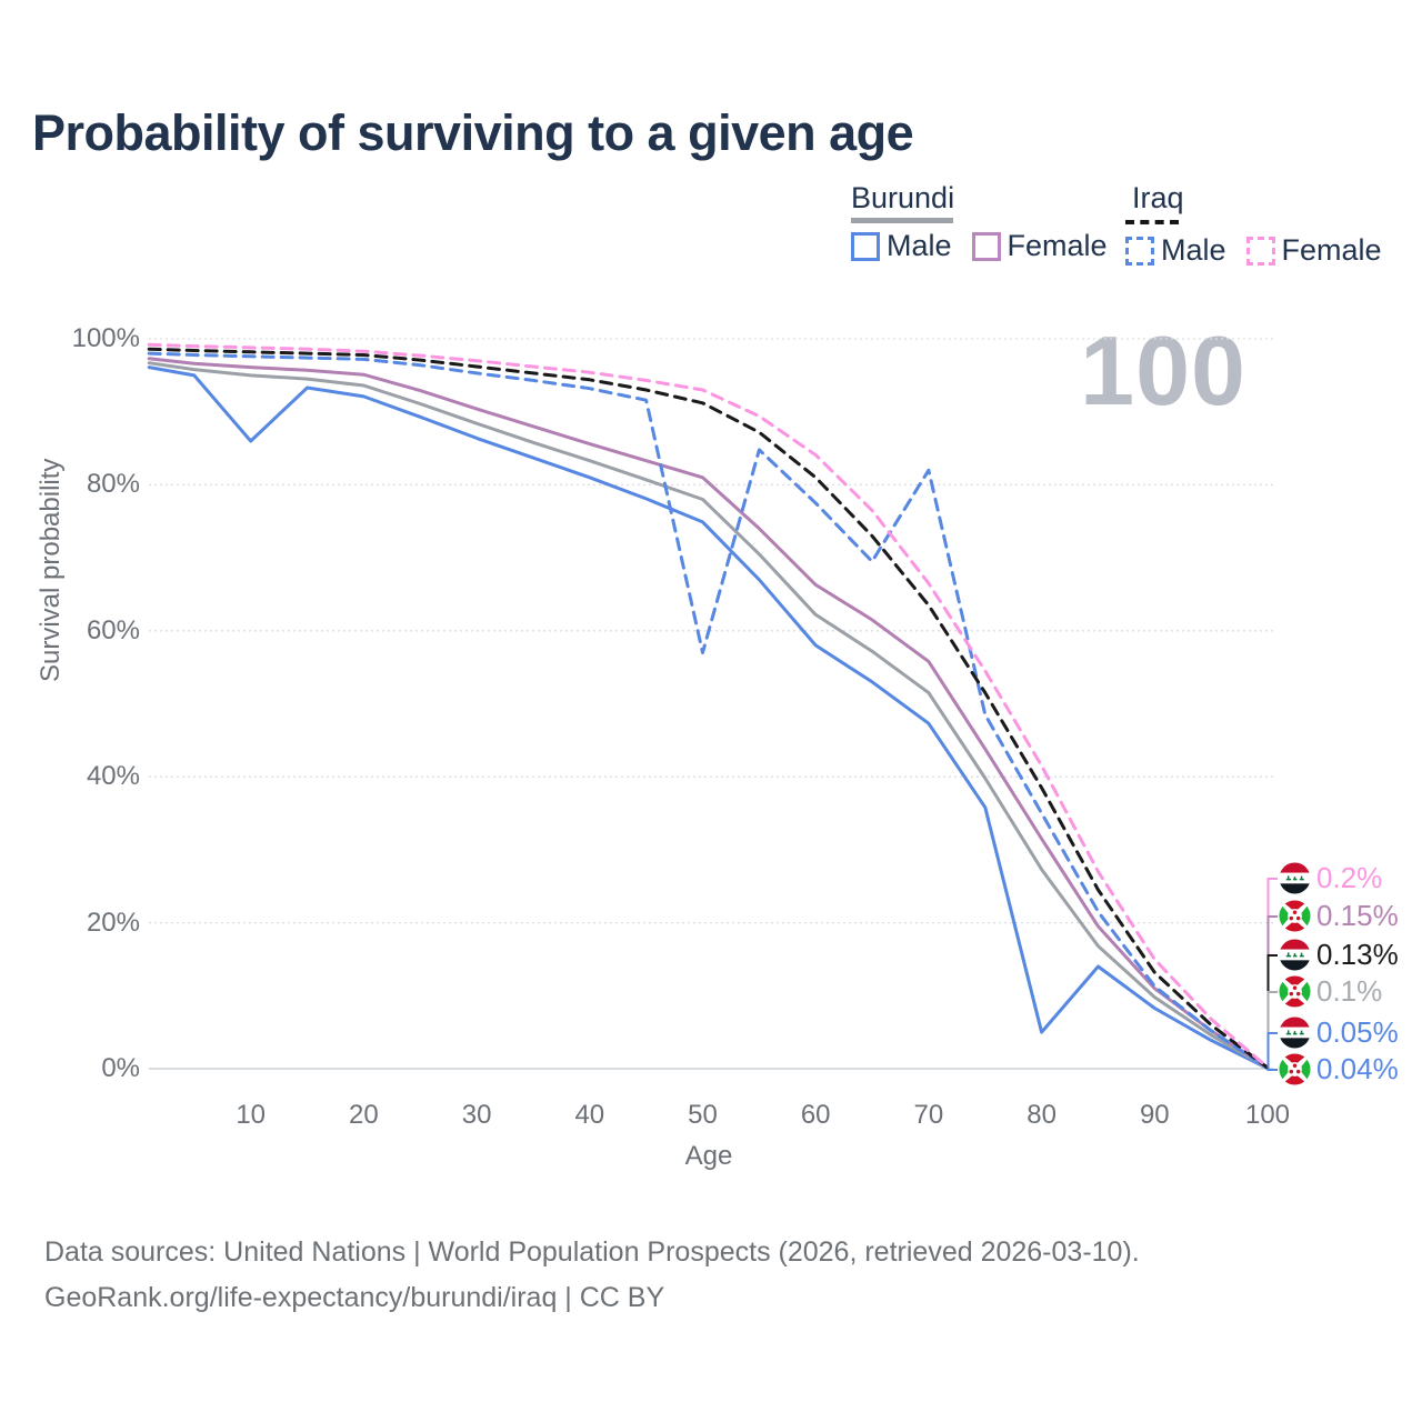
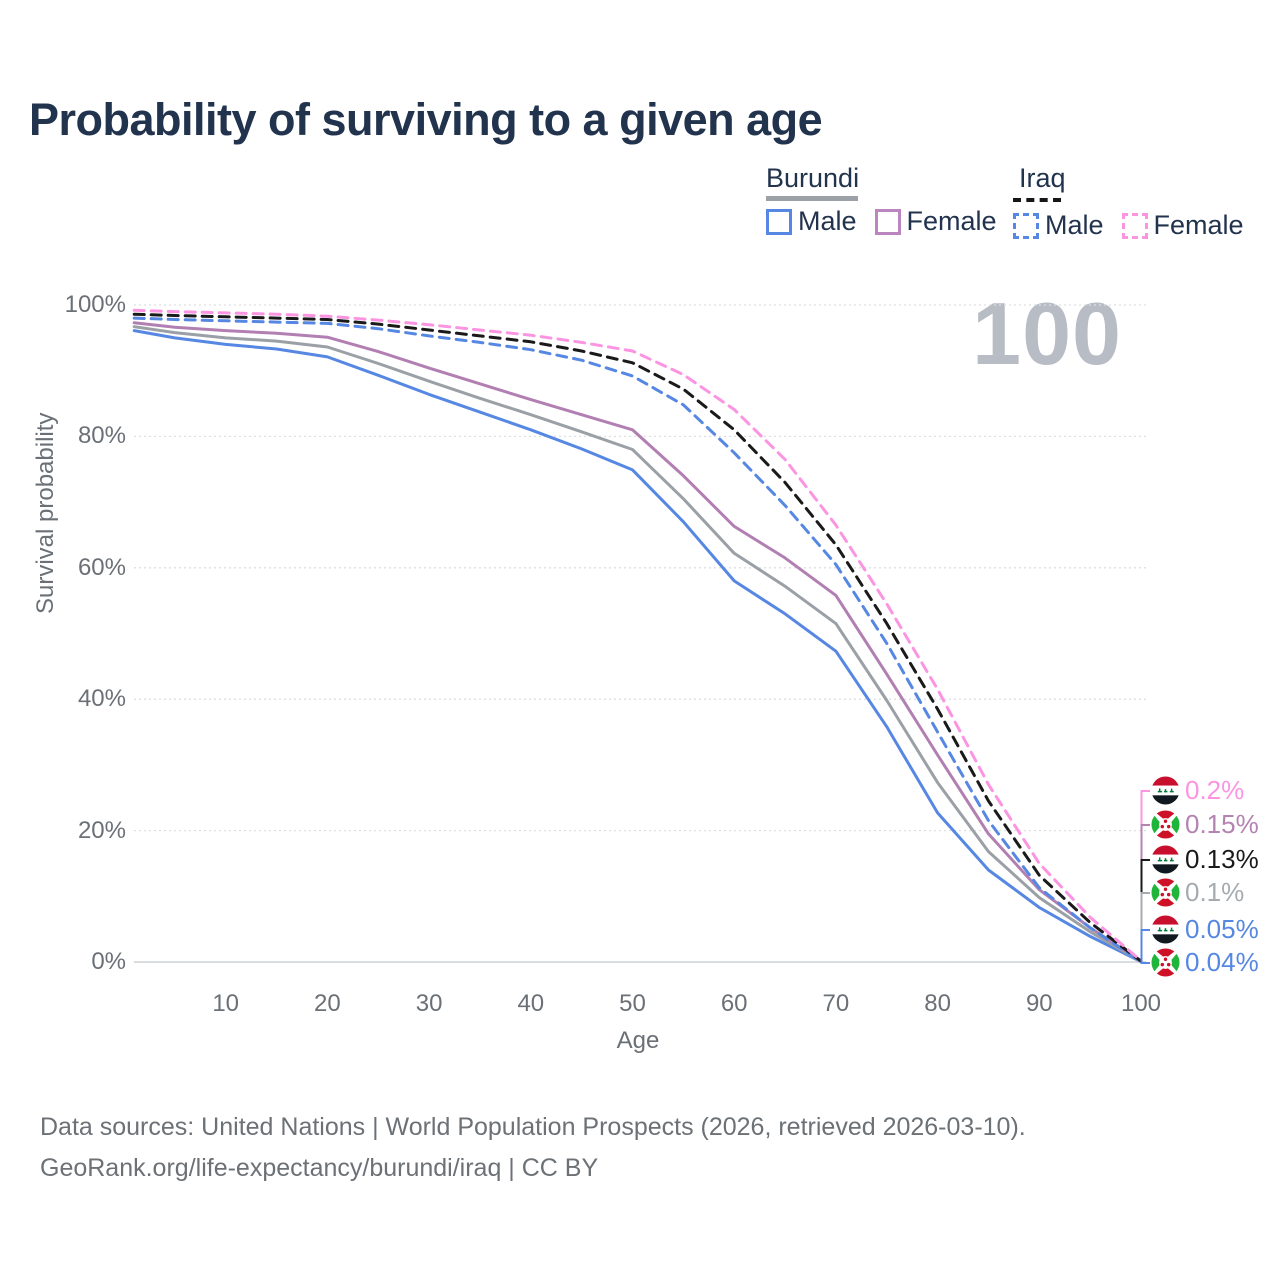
Burundi Male/10: 86% -> 94%
Iraq Male/50: 57% -> 89%
Iraq Male/70: 82% -> 60%
Burundi Male/80: 5% -> 23%
